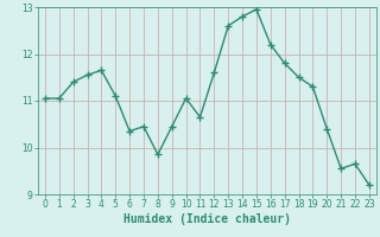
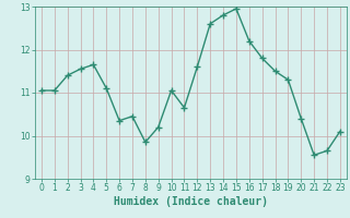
9: 10.45 -> 10.20
23: 9.20 -> 10.10
